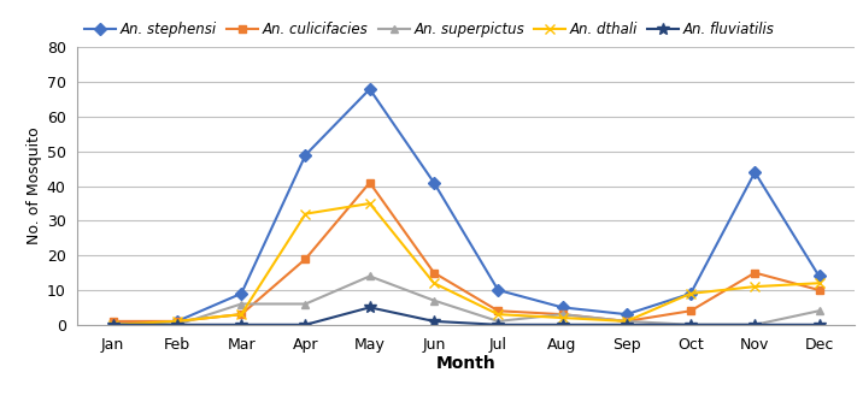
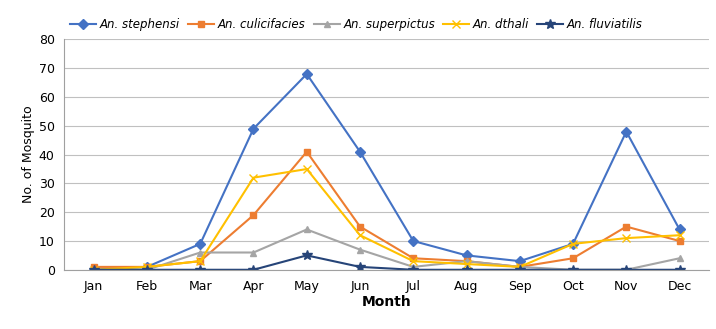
An. stephensi/Nov: 44 -> 48
